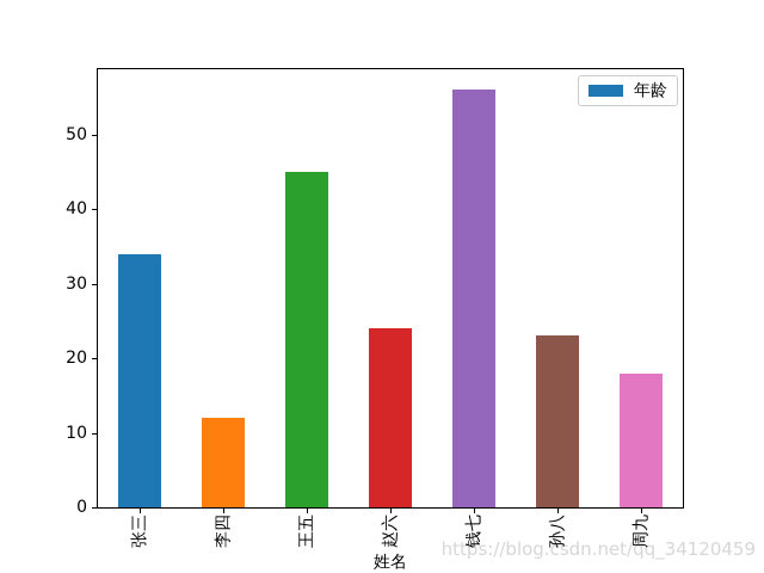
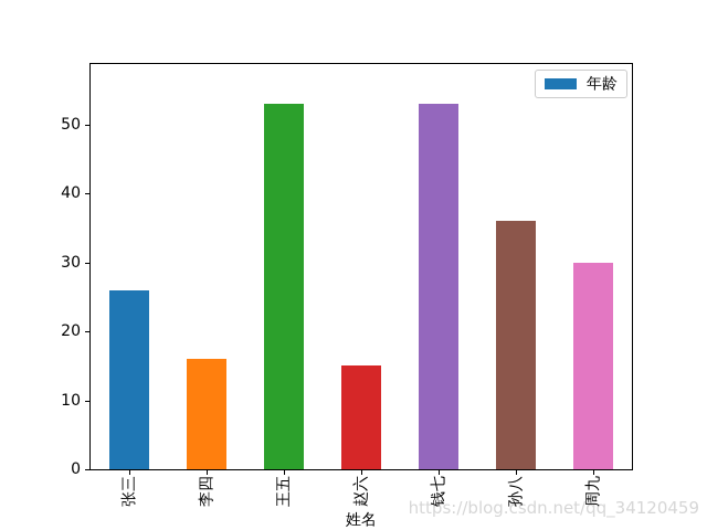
张三: 34 -> 26
李四: 12 -> 16
王五: 45 -> 53
赵六: 24 -> 15
钱七: 56 -> 53
孙八: 23 -> 36
周九: 18 -> 30
